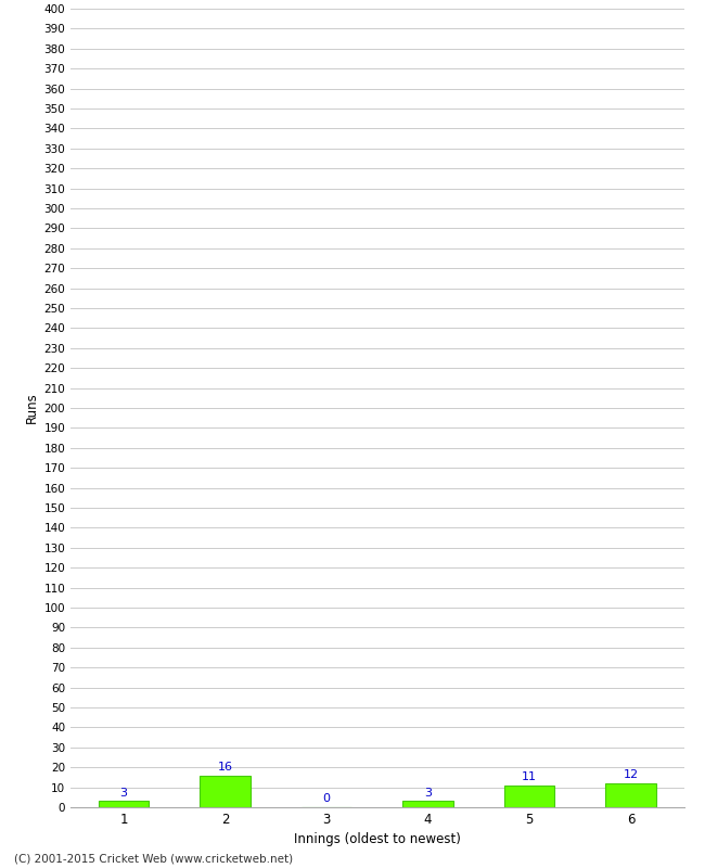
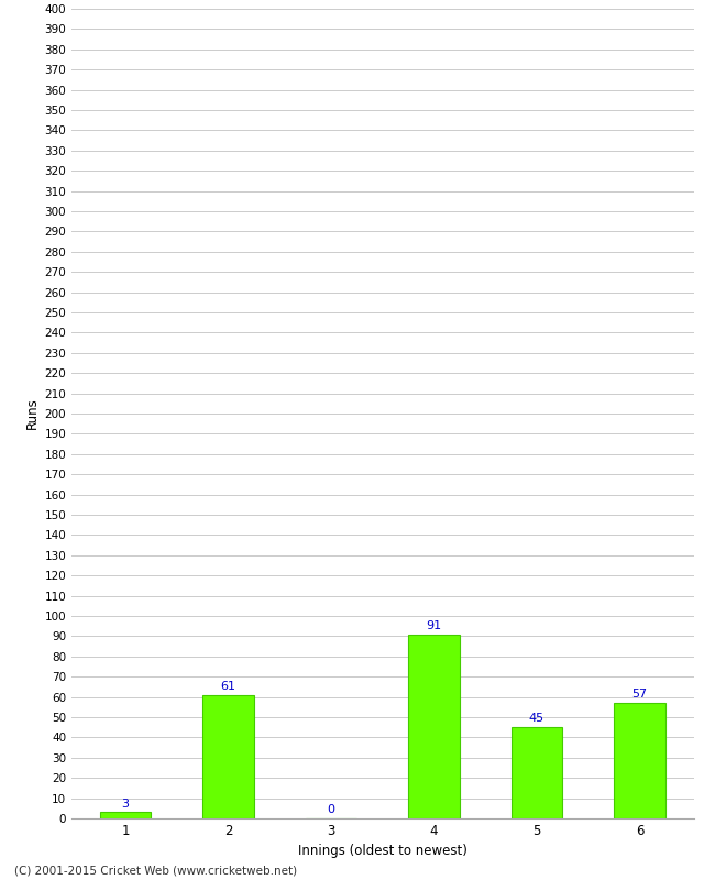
2: 16 -> 61
4: 3 -> 91
5: 11 -> 45
6: 12 -> 57
